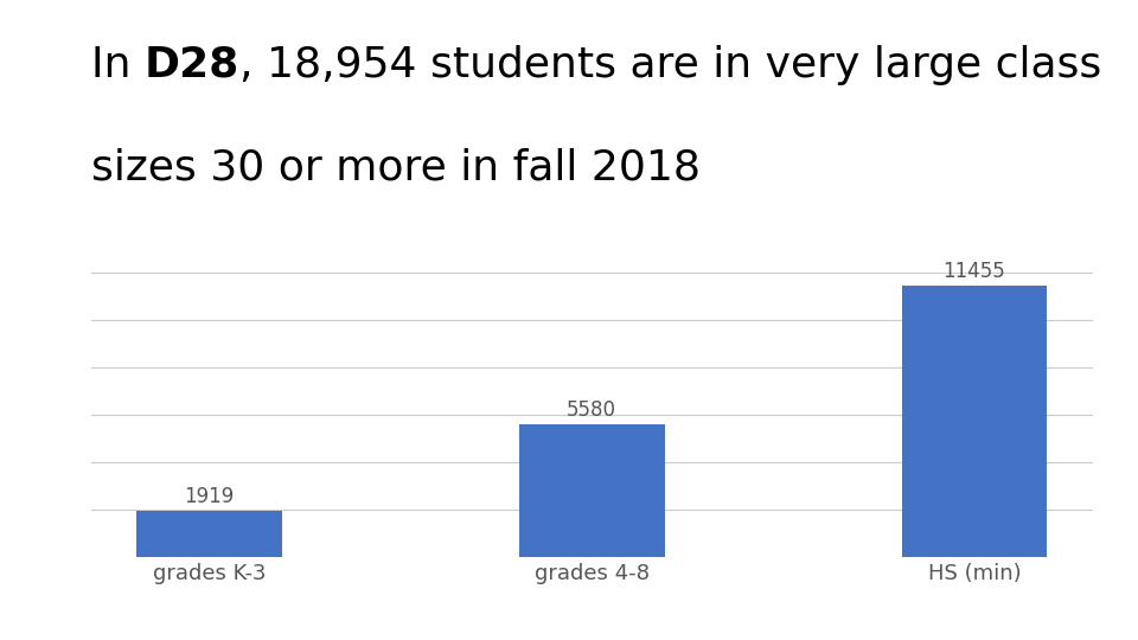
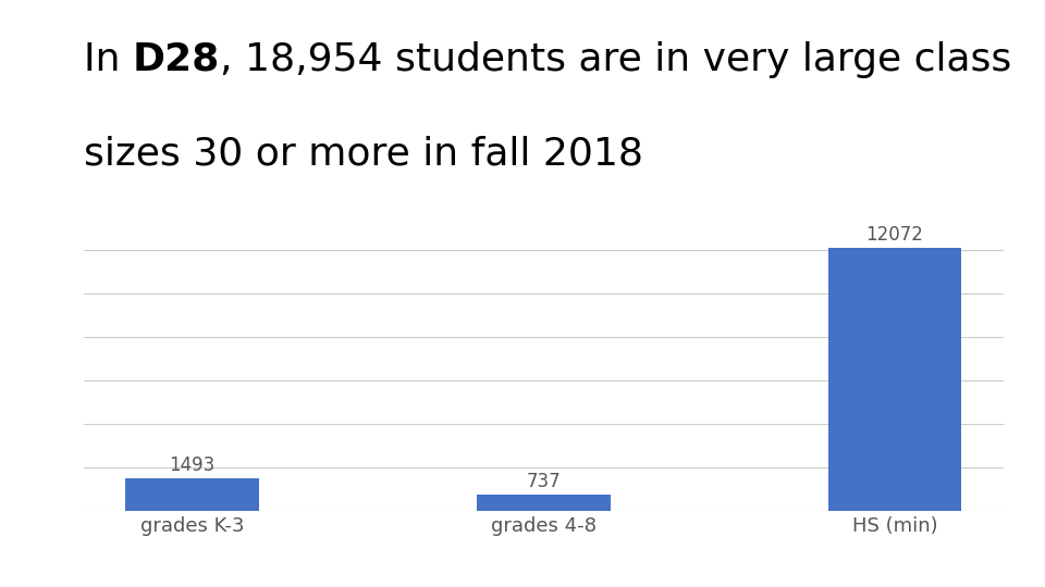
grades K-3: 1919 -> 1493
grades 4-8: 5580 -> 737
HS (min): 11455 -> 12072
